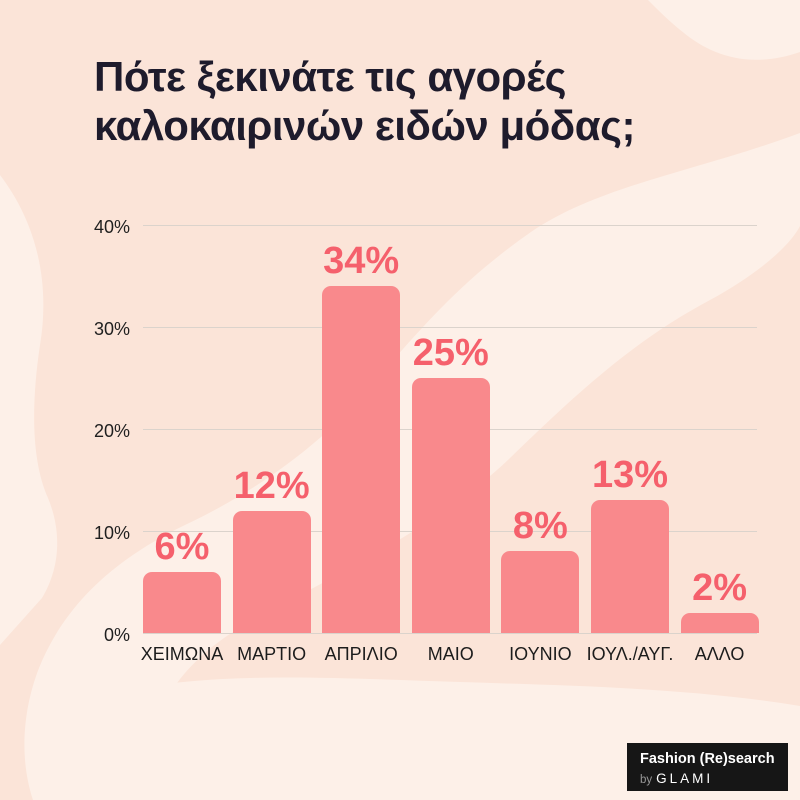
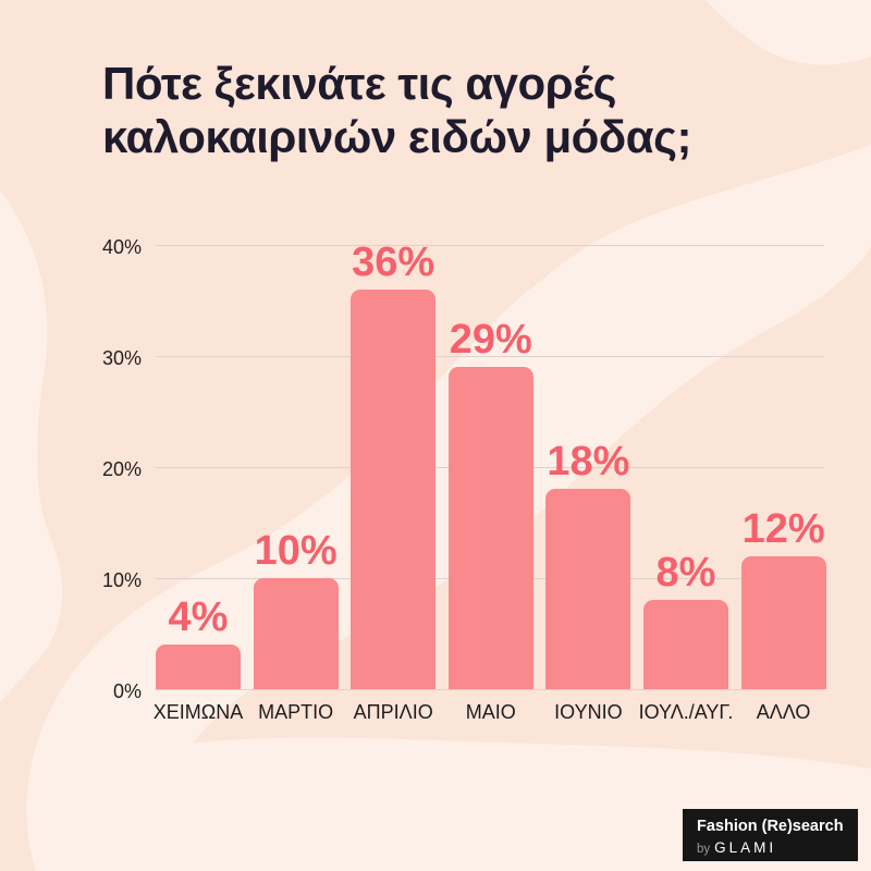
ΧΕΙΜΩΝΑ: 6% -> 4%
ΜΑΡΤΙΟ: 12% -> 10%
ΑΠΡΙΛΙΟ: 34% -> 36%
ΜΑΙΟ: 25% -> 29%
ΙΟΥΝΙΟ: 8% -> 18%
ΙΟΥΛ./ΑΥΓ.: 13% -> 8%
ΑΛΛΟ: 2% -> 12%
